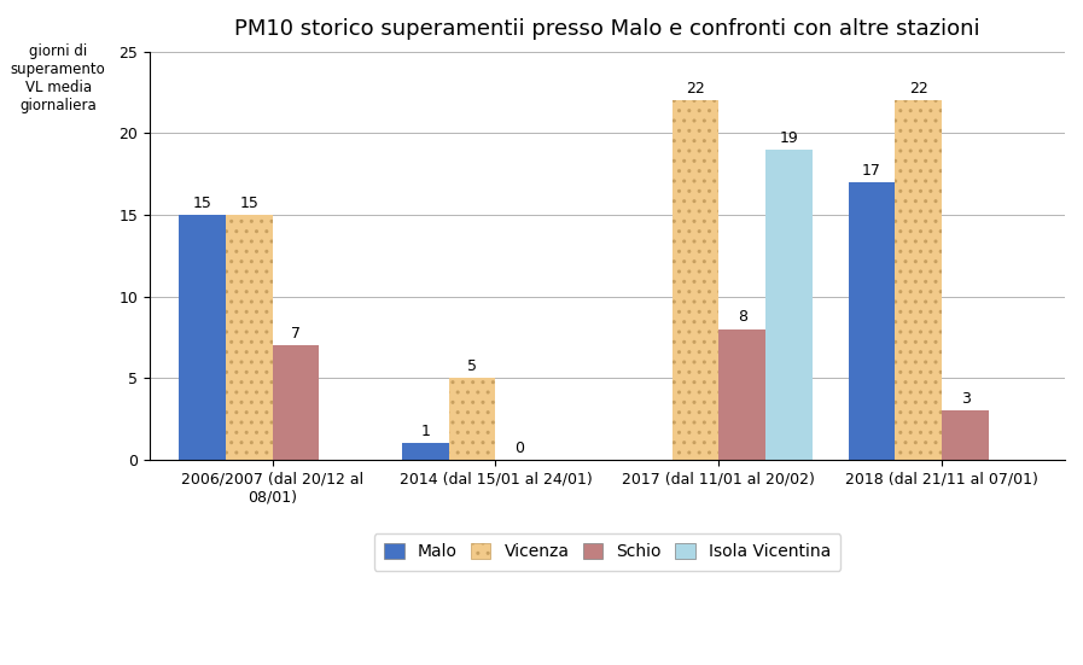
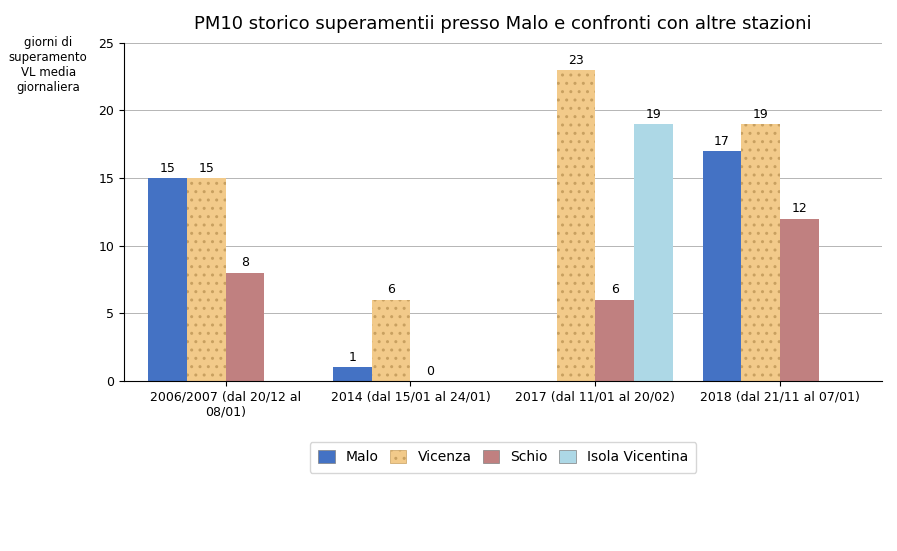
Schio/2006/2007 (dal 20/12 al 08/01): 7 -> 8
Vicenza/2014 (dal 15/01 al 24/01): 5 -> 6
Vicenza/2017 (dal 11/01 al 20/02): 22 -> 23
Schio/2017 (dal 11/01 al 20/02): 8 -> 6
Vicenza/2018 (dal 21/11 al 07/01): 22 -> 19
Schio/2018 (dal 21/11 al 07/01): 3 -> 12
